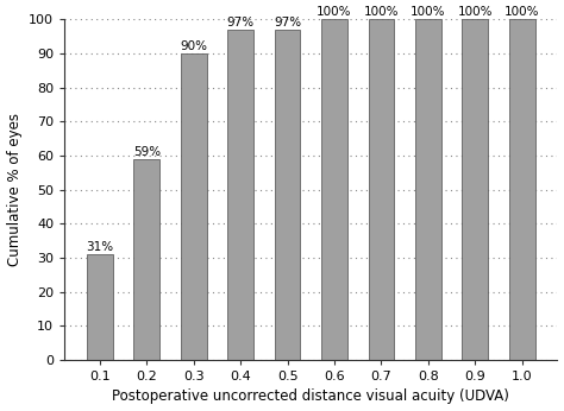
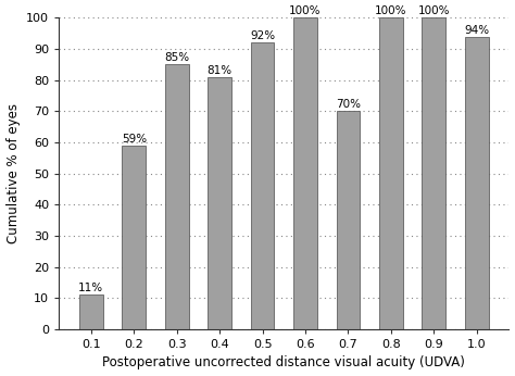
0.1: 31% -> 11%
0.3: 90% -> 85%
0.4: 97% -> 81%
0.5: 97% -> 92%
0.7: 100% -> 70%
1.0: 100% -> 94%
